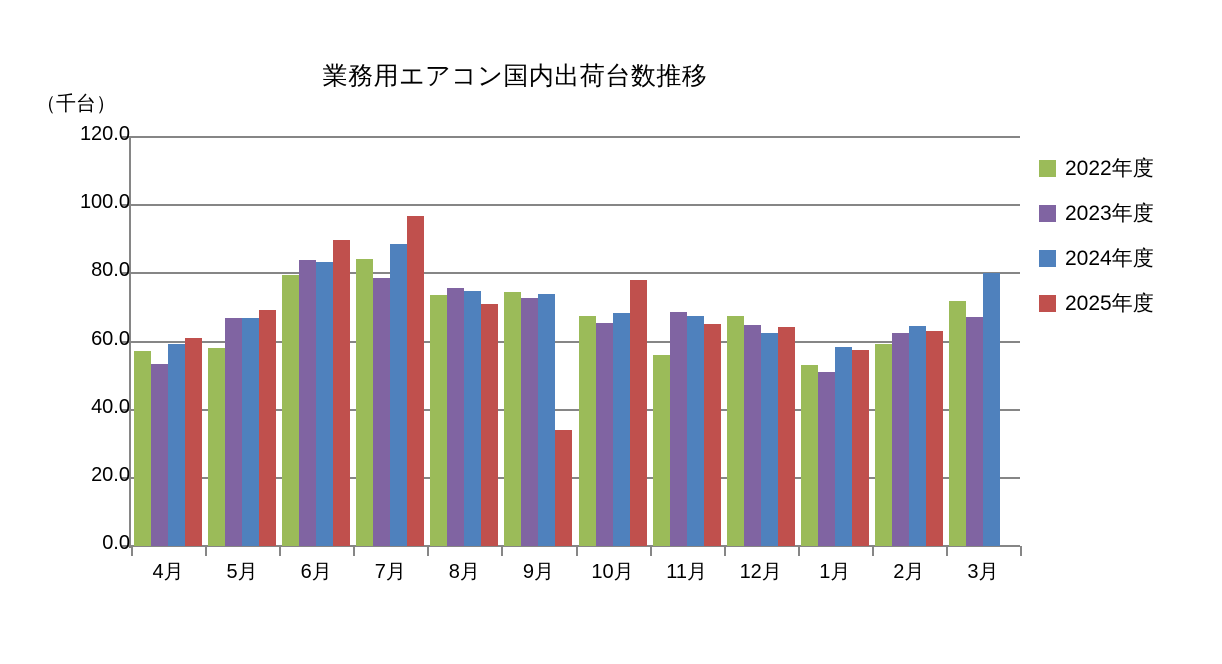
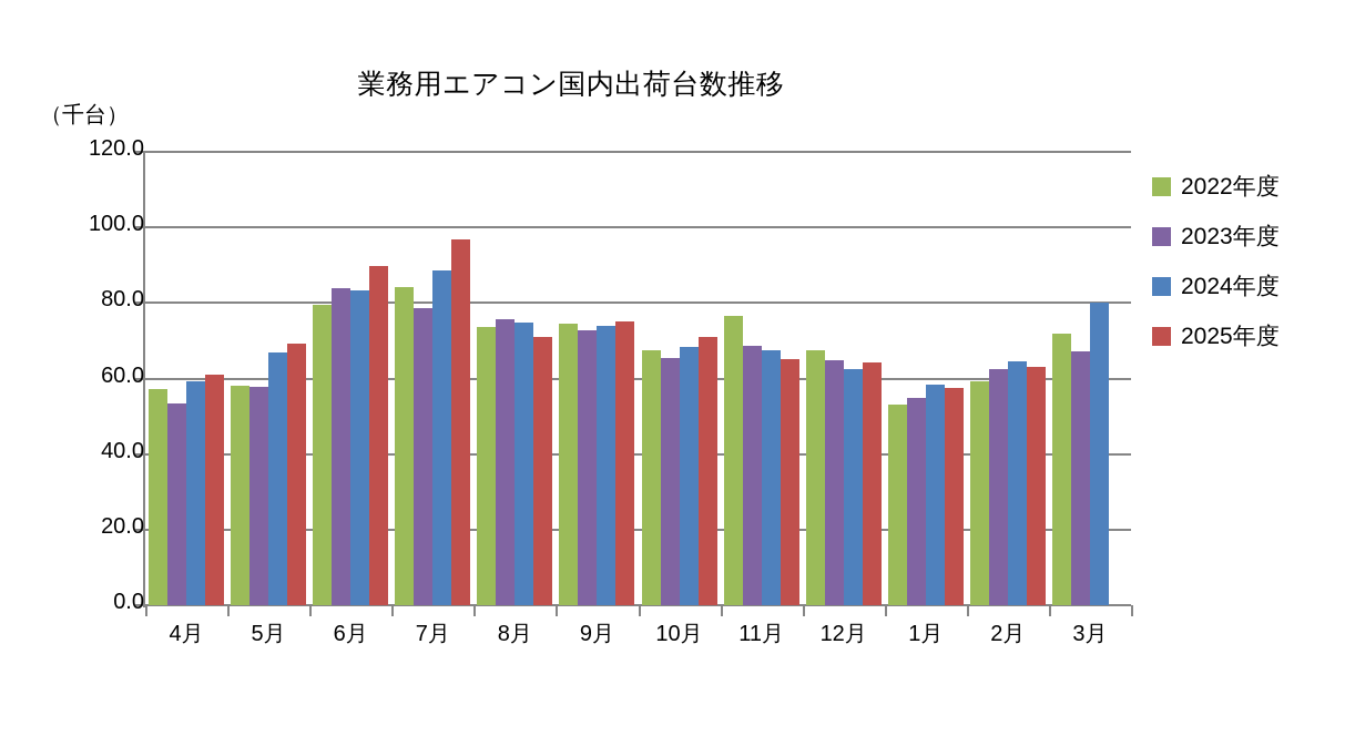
2023年度/5月: 67 -> 58
2025年度/9月: 34 -> 75
2025年度/10月: 78 -> 71
2022年度/11月: 56 -> 76
2023年度/1月: 51 -> 55
